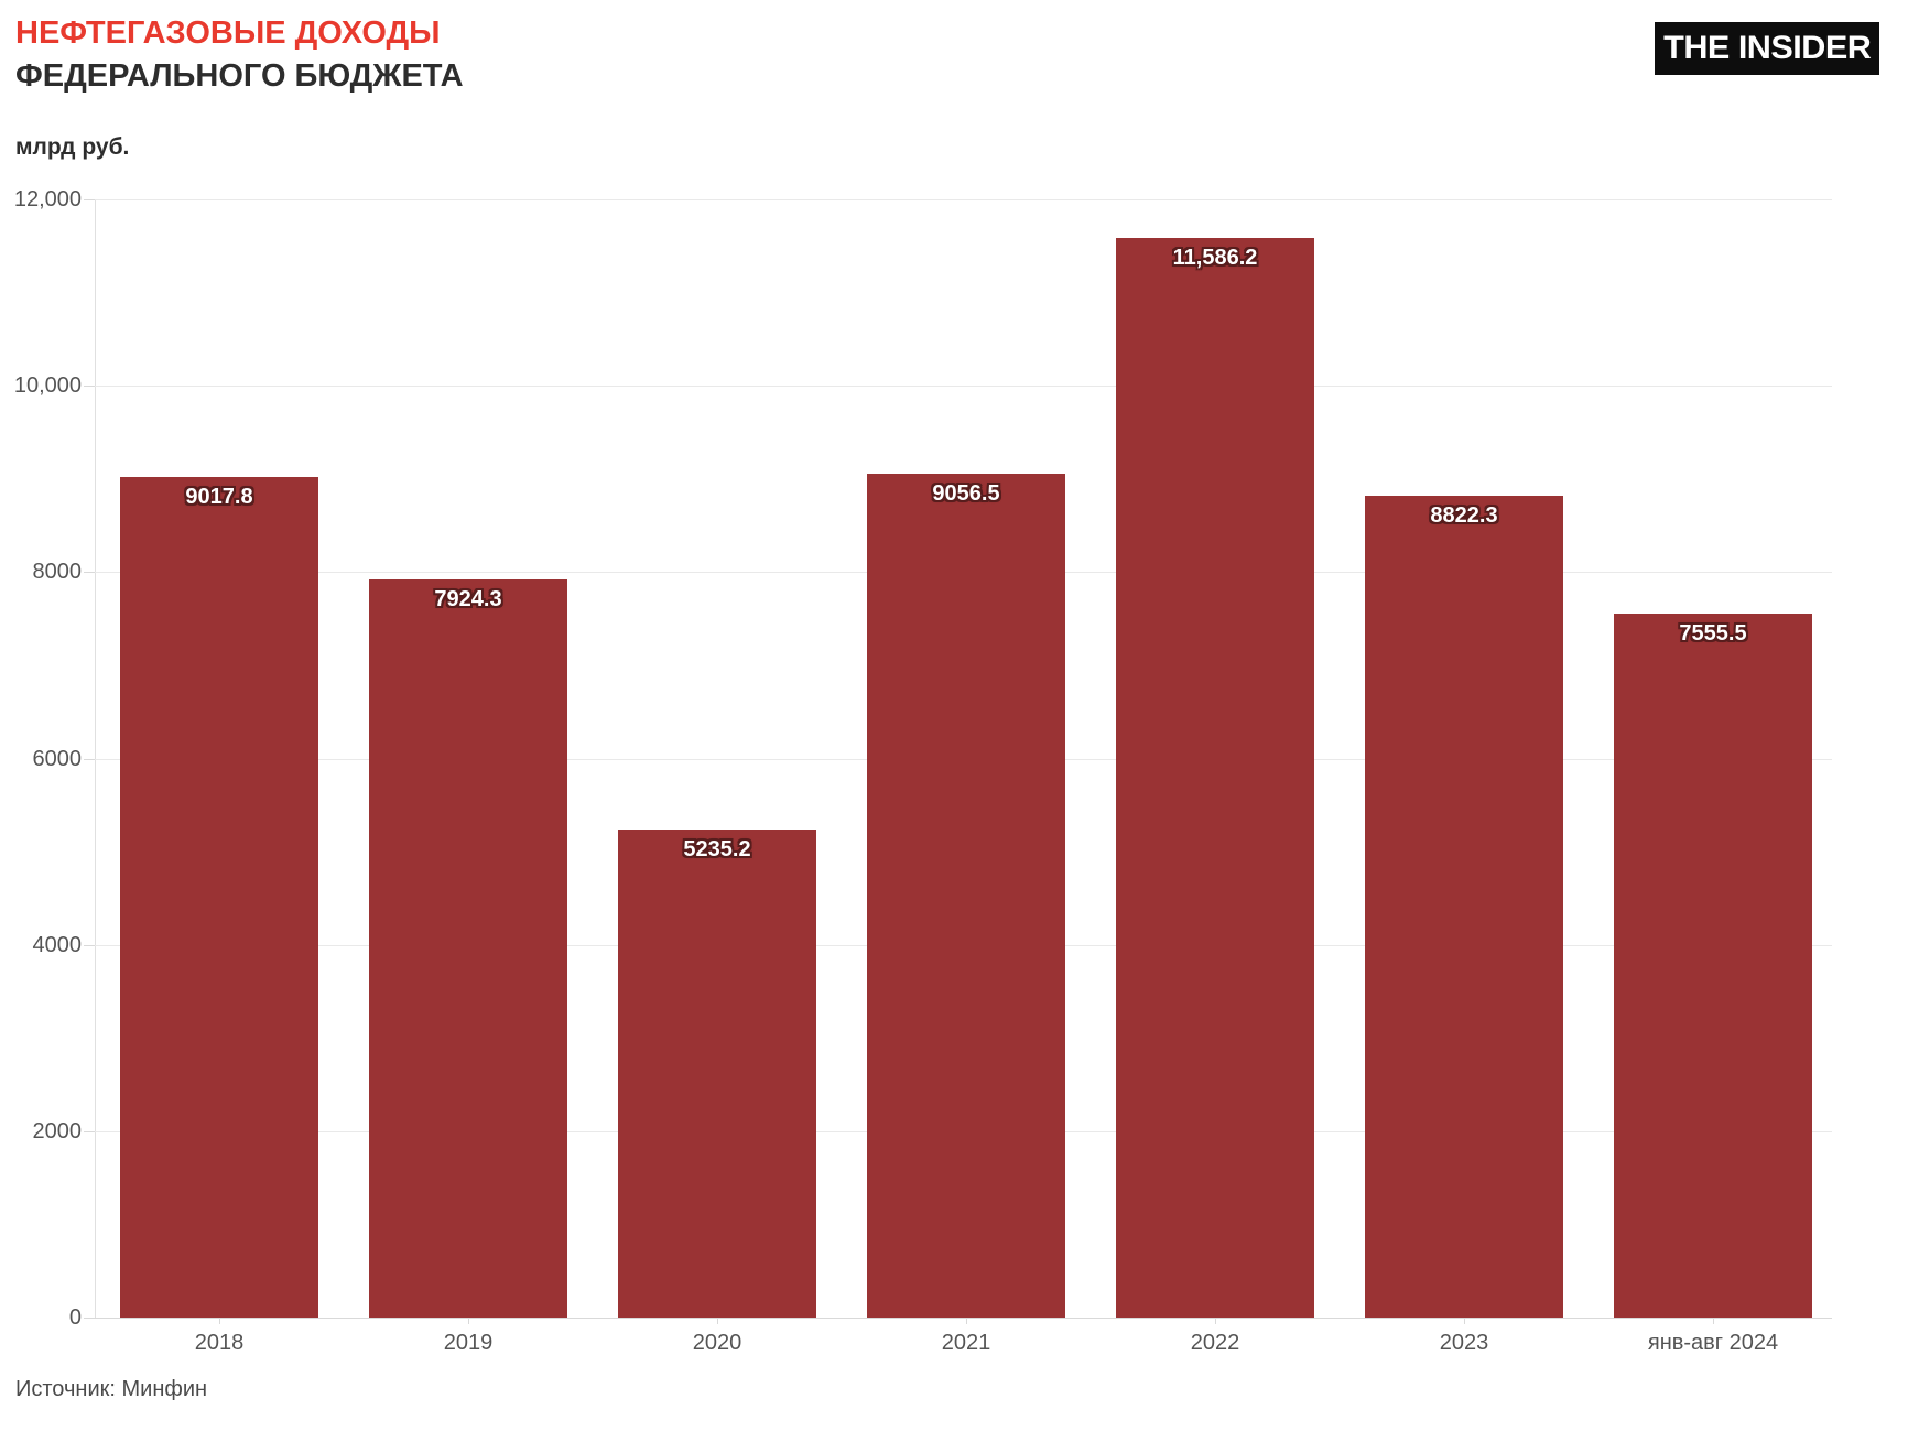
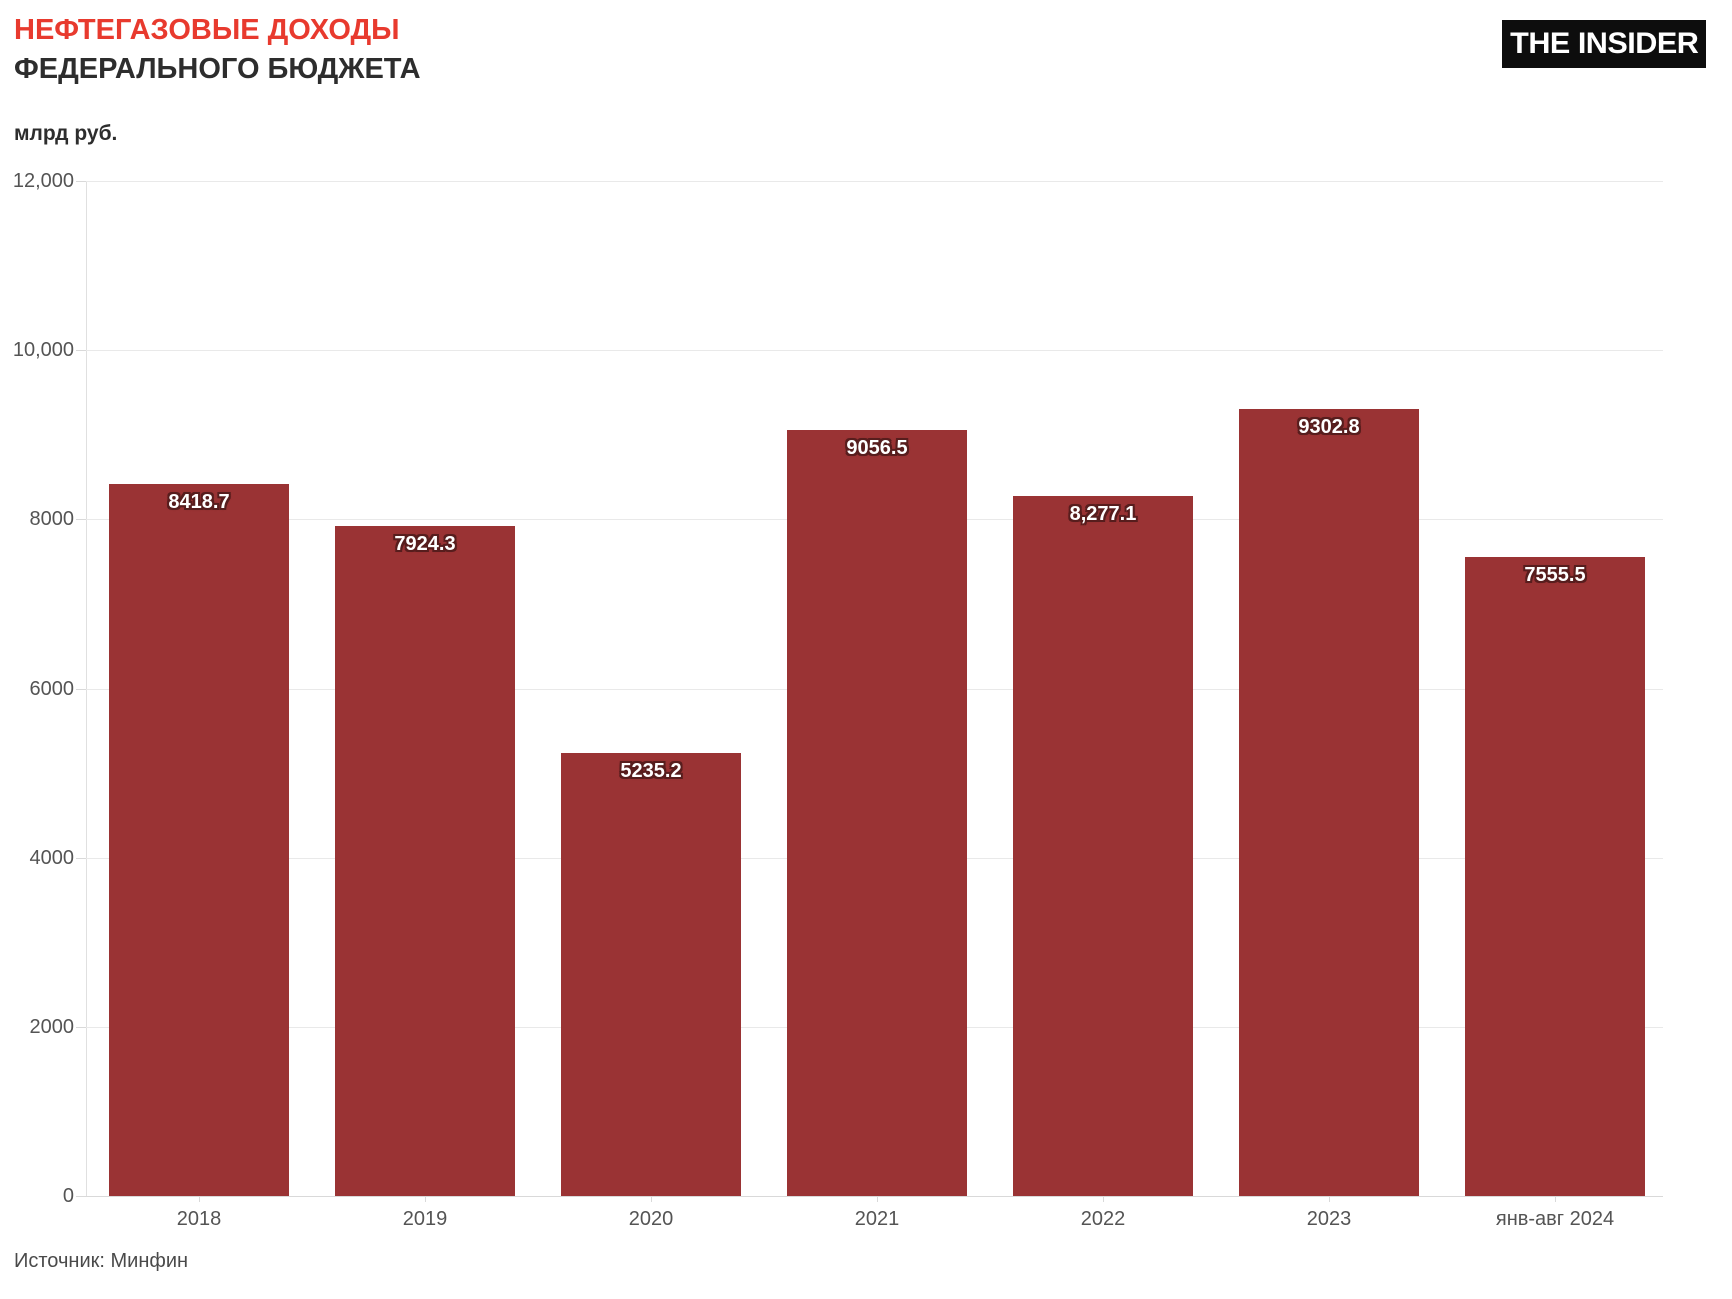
2018: 9017.8 -> 8418.7
2022: 11,586.2 -> 8,277.1
2023: 8822.3 -> 9302.8
